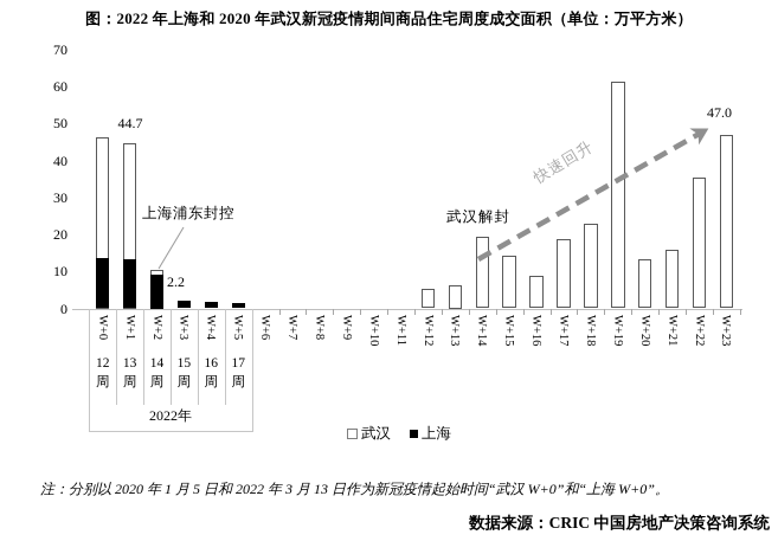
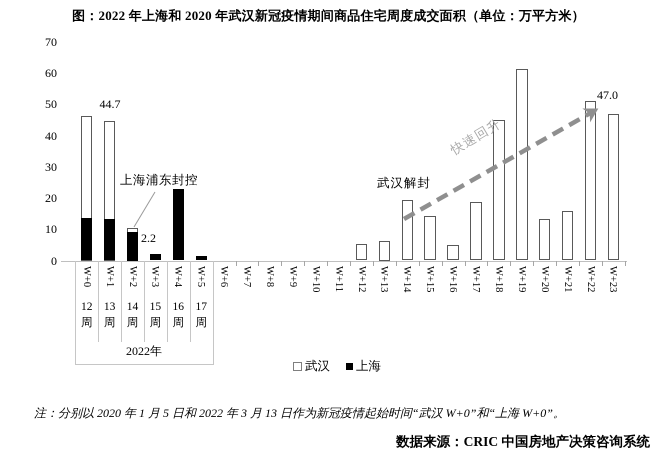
上海/W+4: 2 -> 23
武汉/W+16: 9 -> 5
武汉/W+18: 23 -> 45
武汉/W+22: 36 -> 51
